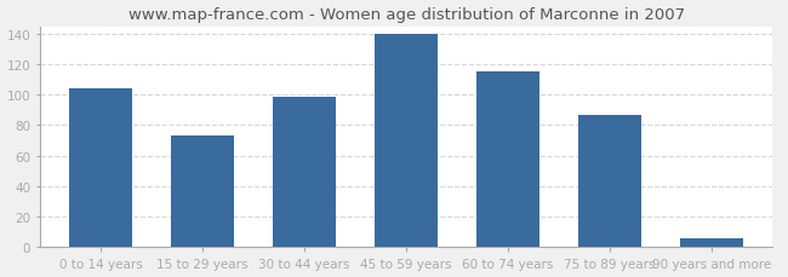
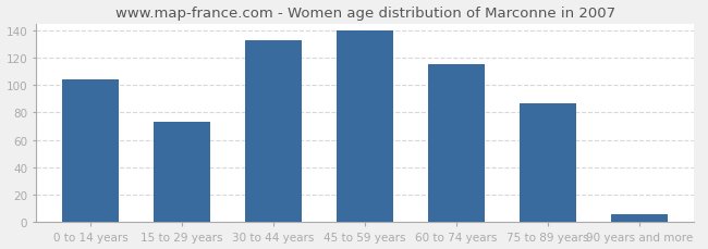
30 to 44 years: 99 -> 133
